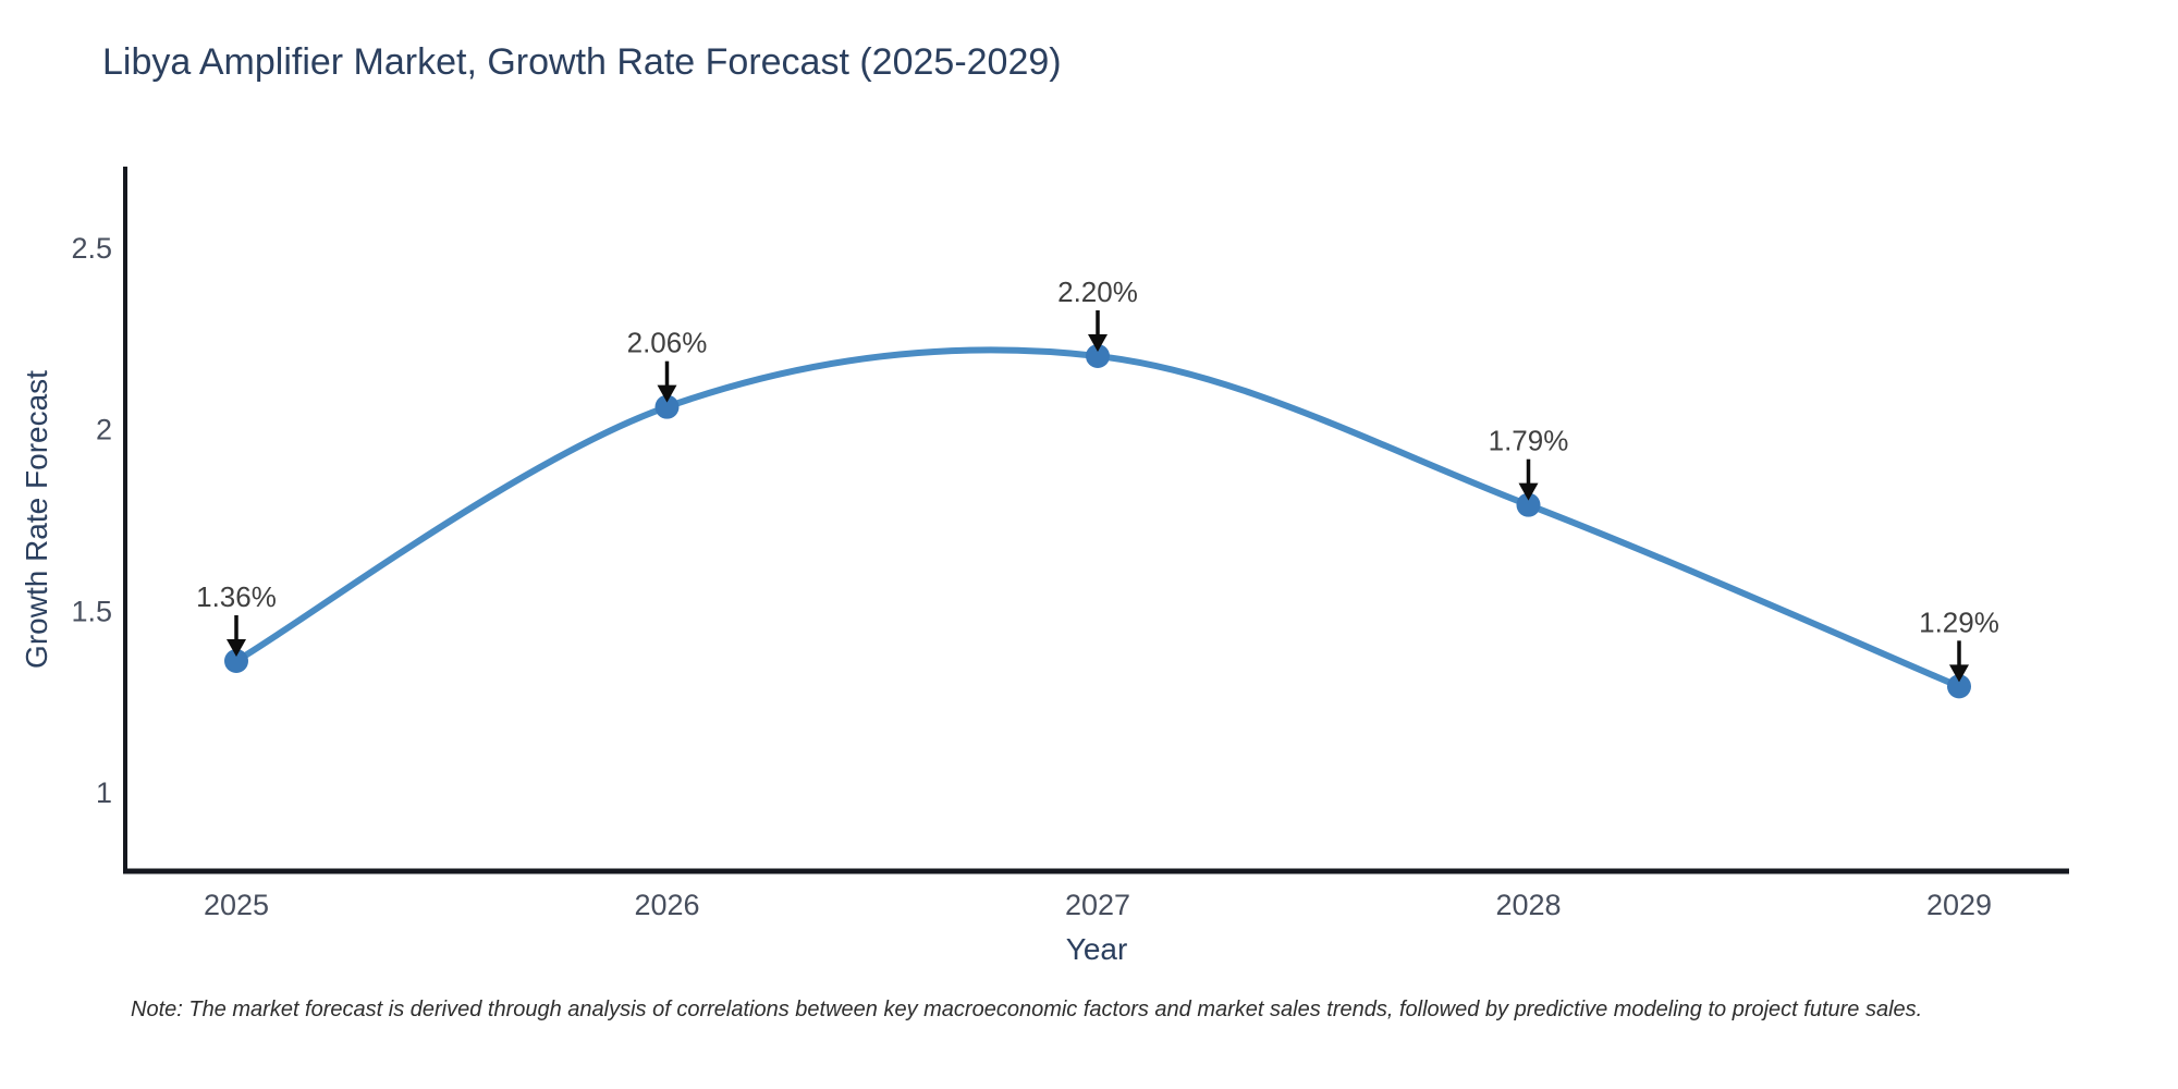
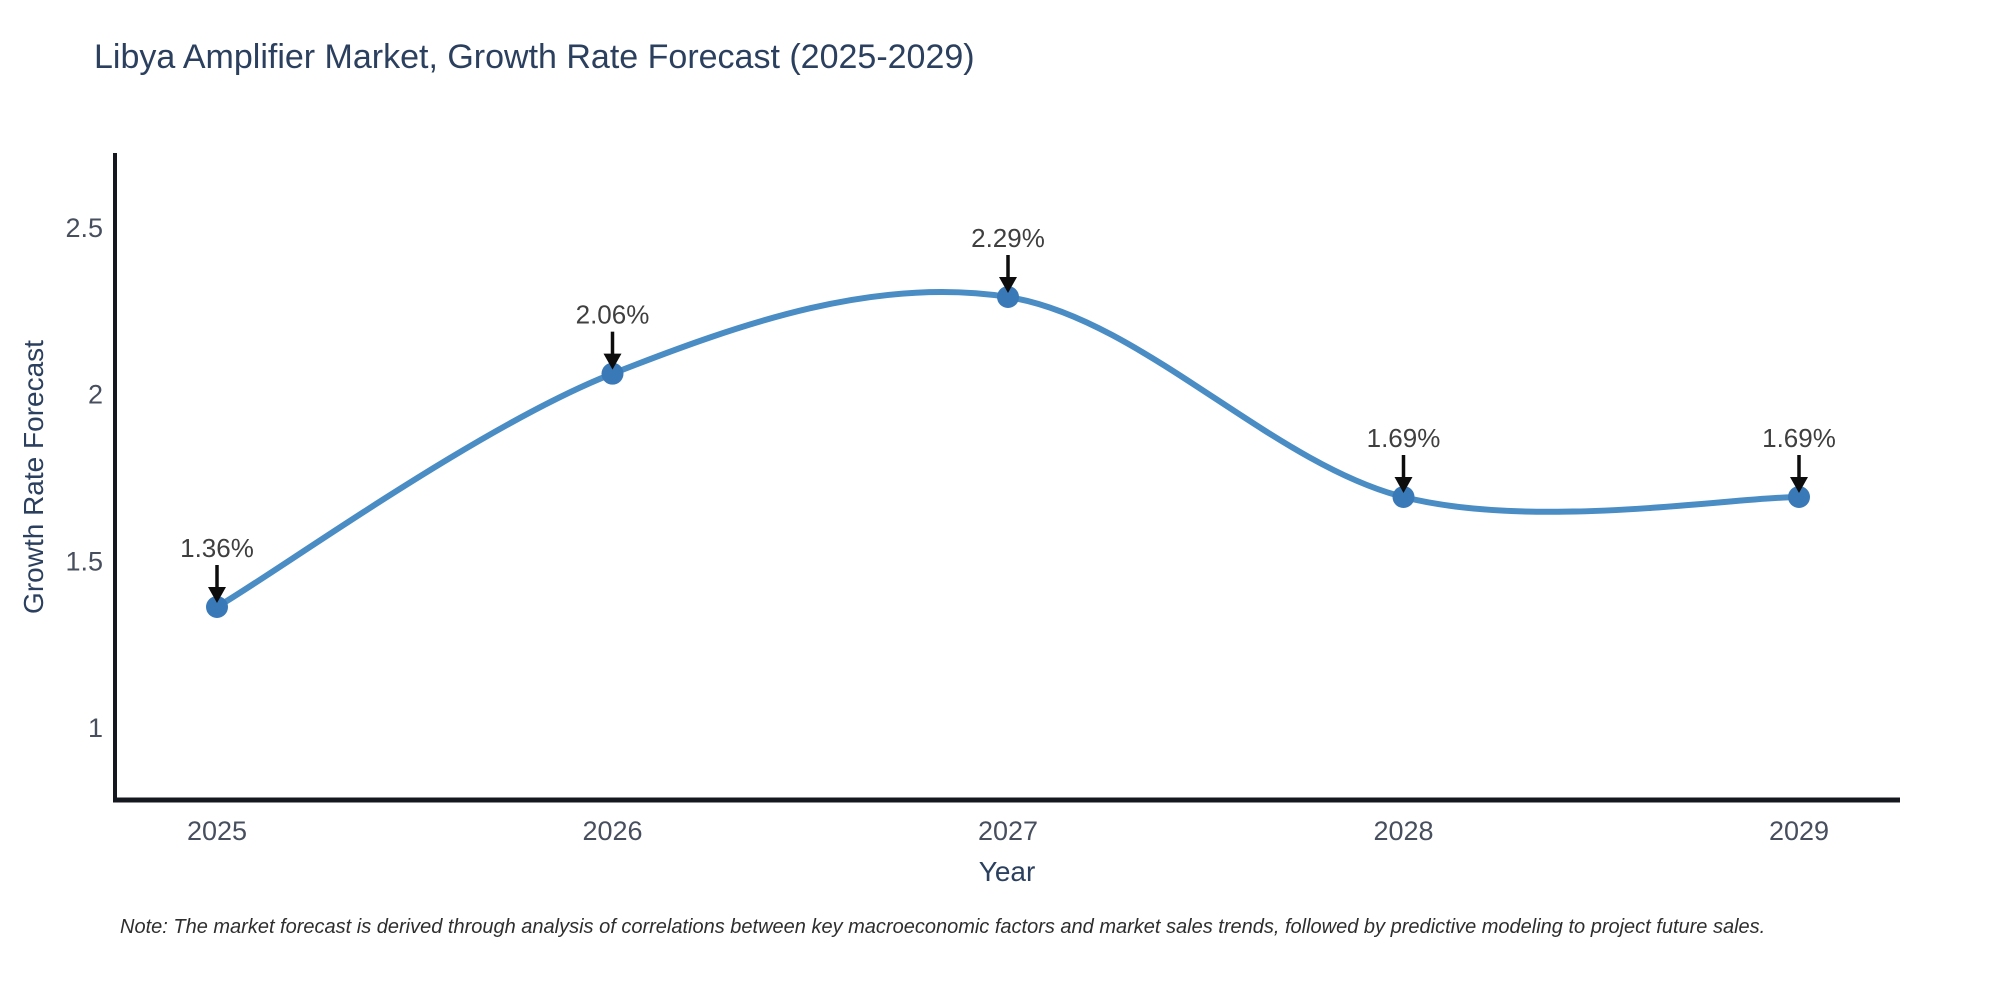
2027: 2.20% -> 2.29%
2028: 1.79% -> 1.69%
2029: 1.29% -> 1.69%
